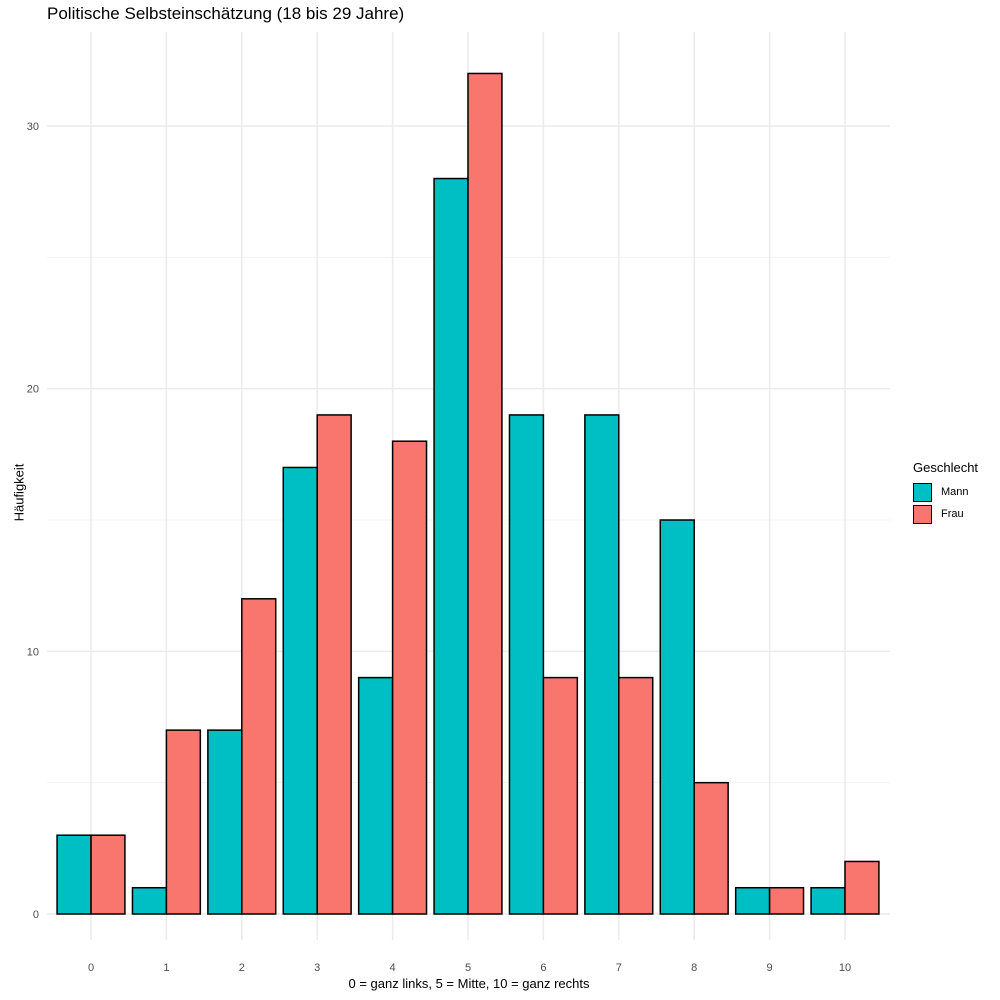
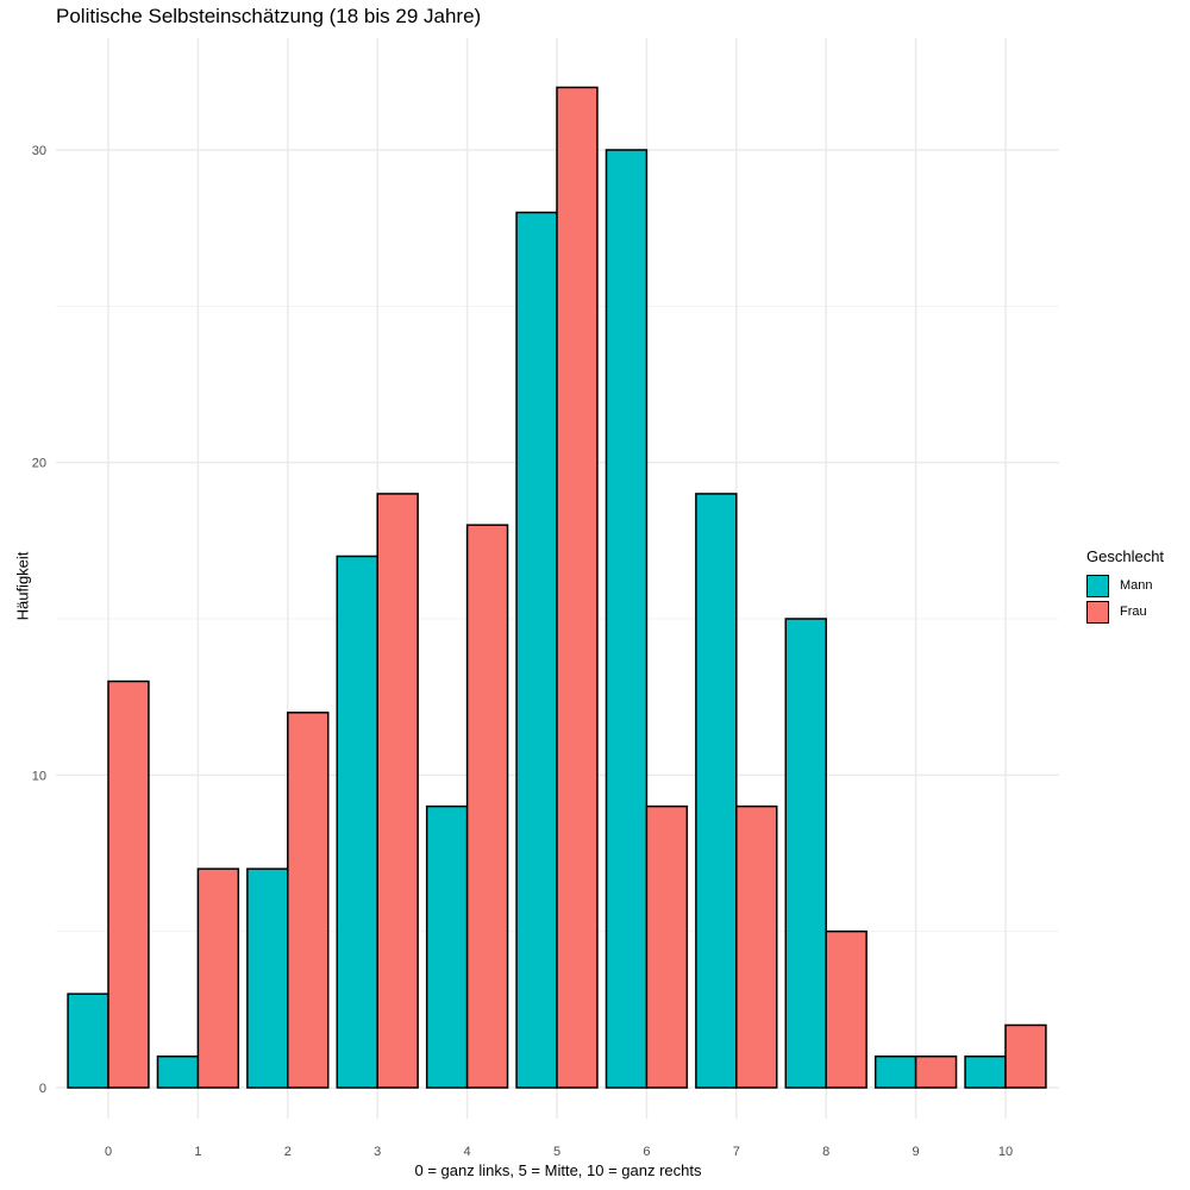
Frau/0: 3 -> 13
Mann/6: 19 -> 30
